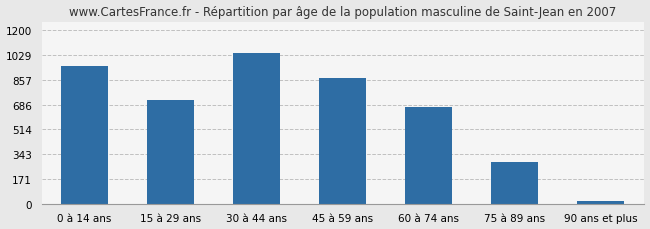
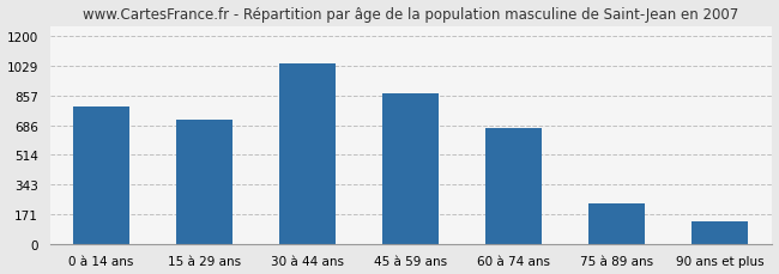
0 à 14 ans: 950 -> 790
75 à 89 ans: 290 -> 230
90 ans et plus: 20 -> 130
